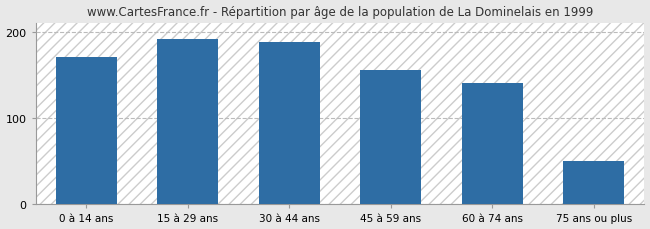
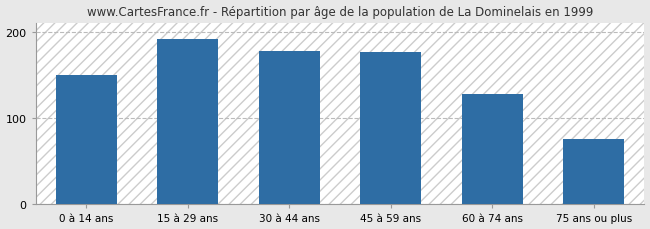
0 à 14 ans: 170 -> 150
30 à 44 ans: 188 -> 178
45 à 59 ans: 155 -> 176
60 à 74 ans: 140 -> 128
75 ans ou plus: 50 -> 76
